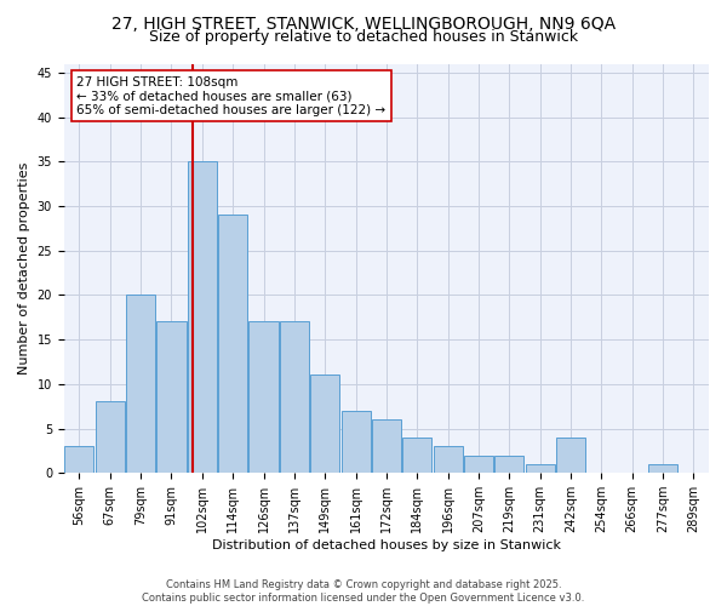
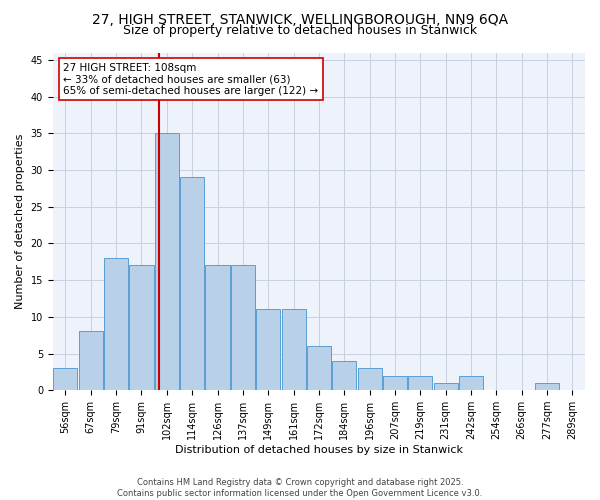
79sqm: 20 -> 18
161sqm: 7 -> 11
242sqm: 4 -> 2
